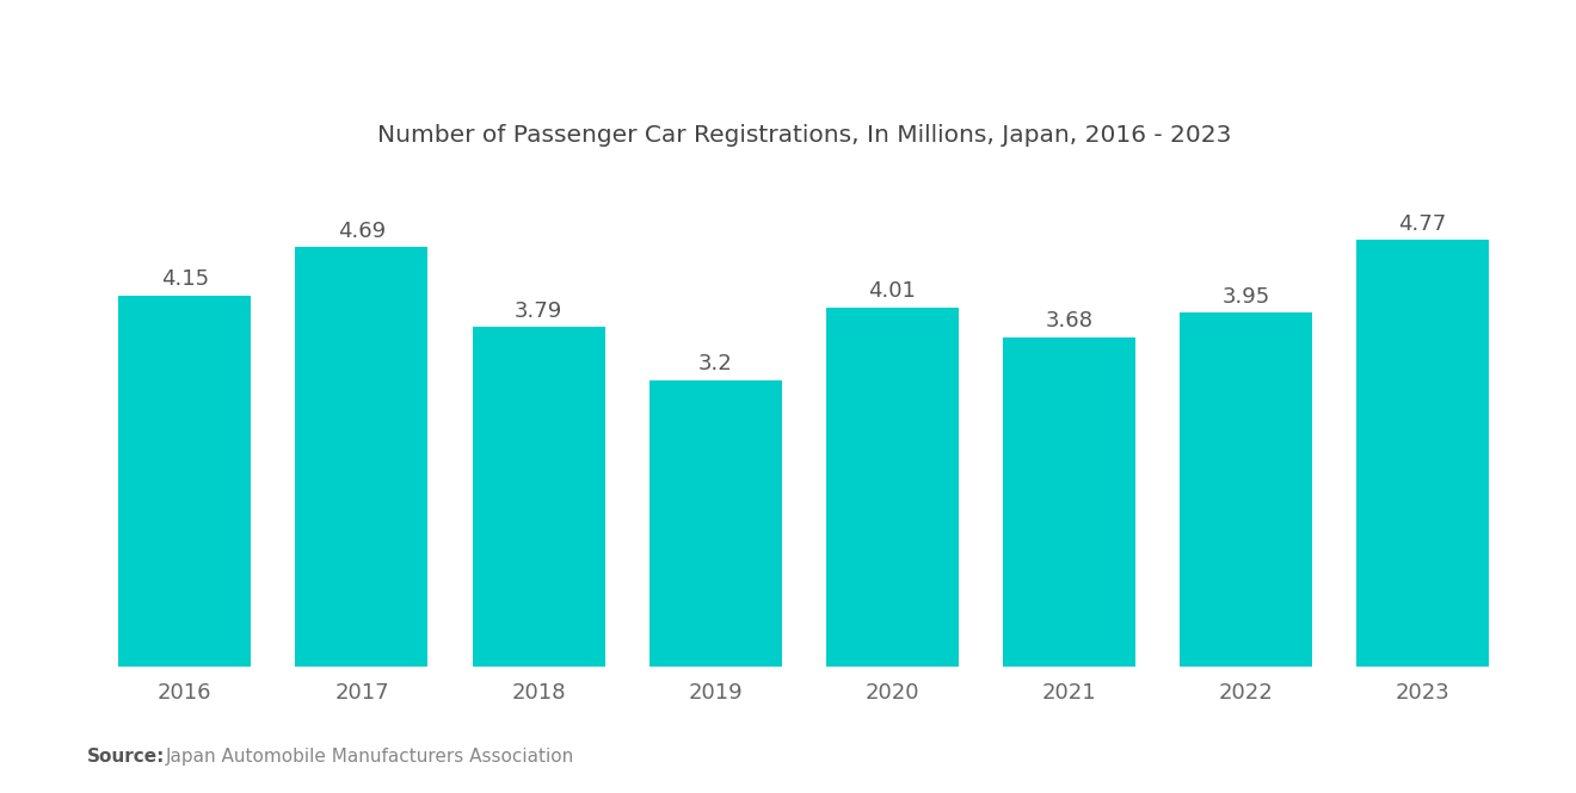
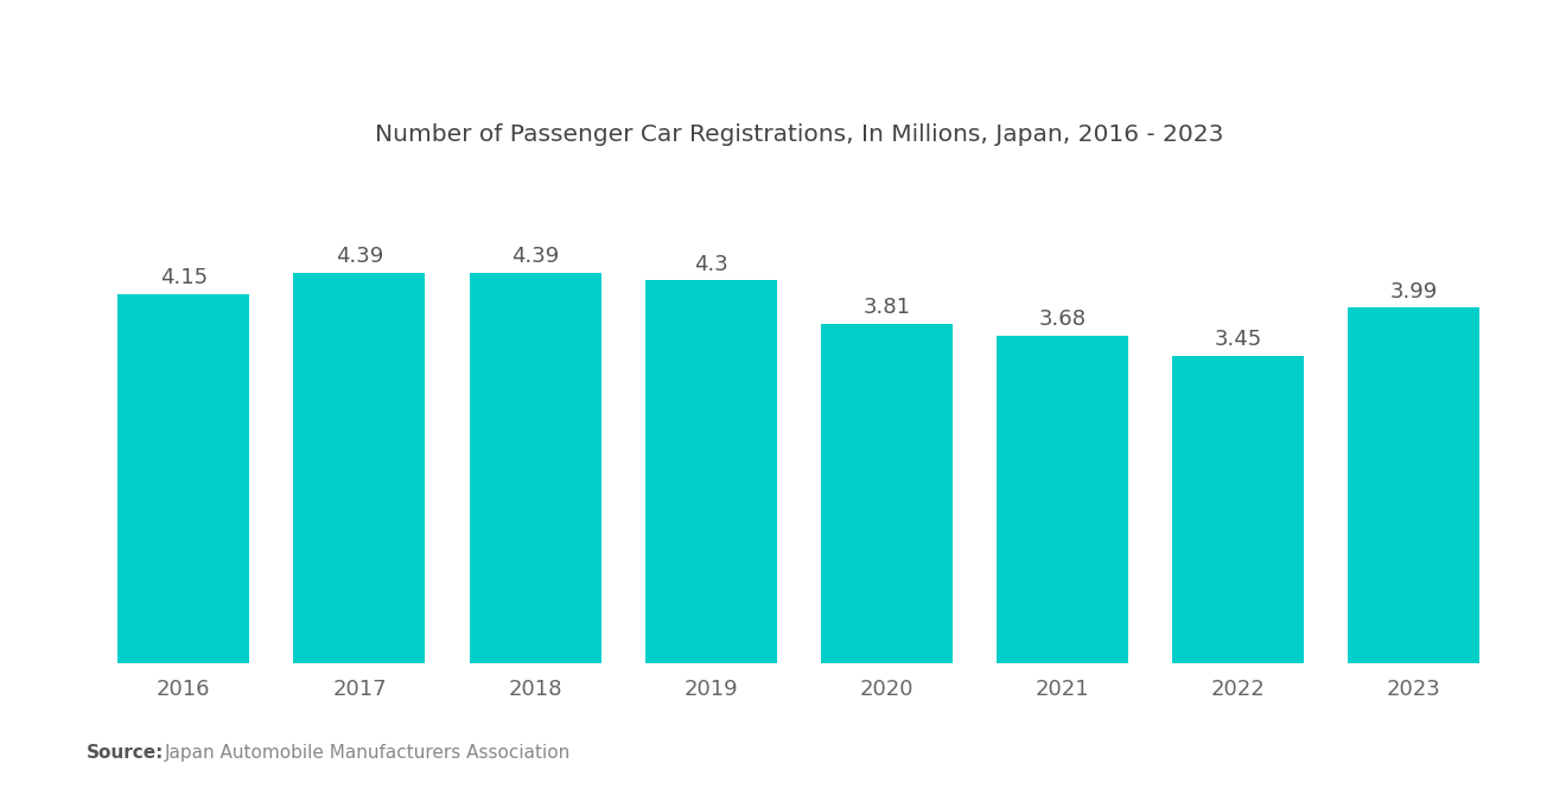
2017: 4.69 -> 4.39
2018: 3.79 -> 4.39
2019: 3.2 -> 4.3
2020: 4.01 -> 3.81
2022: 3.95 -> 3.45
2023: 4.77 -> 3.99
